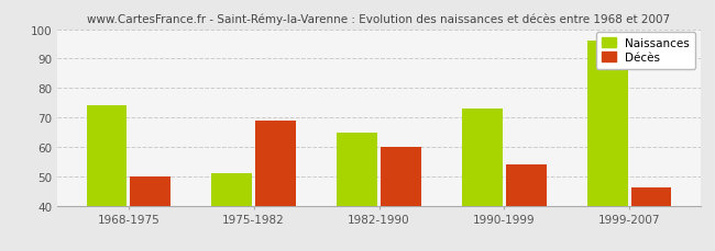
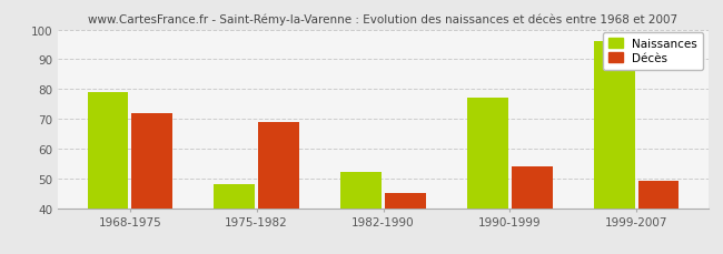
Naissances/1968-1975: 74 -> 79
Décès/1968-1975: 50 -> 72
Naissances/1975-1982: 51 -> 48
Naissances/1982-1990: 65 -> 52
Décès/1982-1990: 60 -> 45
Naissances/1990-1999: 73 -> 77
Décès/1999-2007: 46 -> 49
